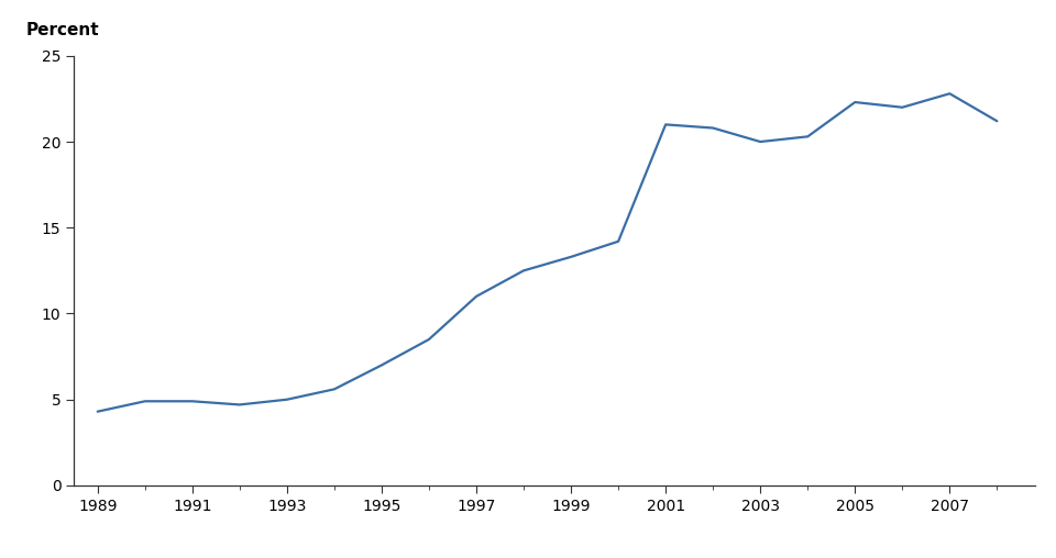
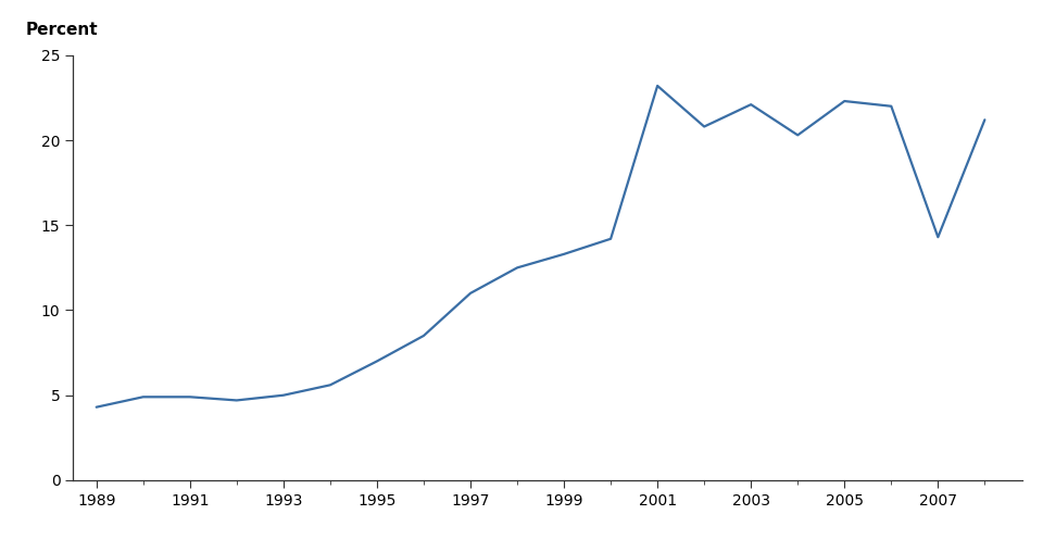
2001: 21.0 -> 23.2
2003: 20.0 -> 22.1
2007: 22.8 -> 14.3
